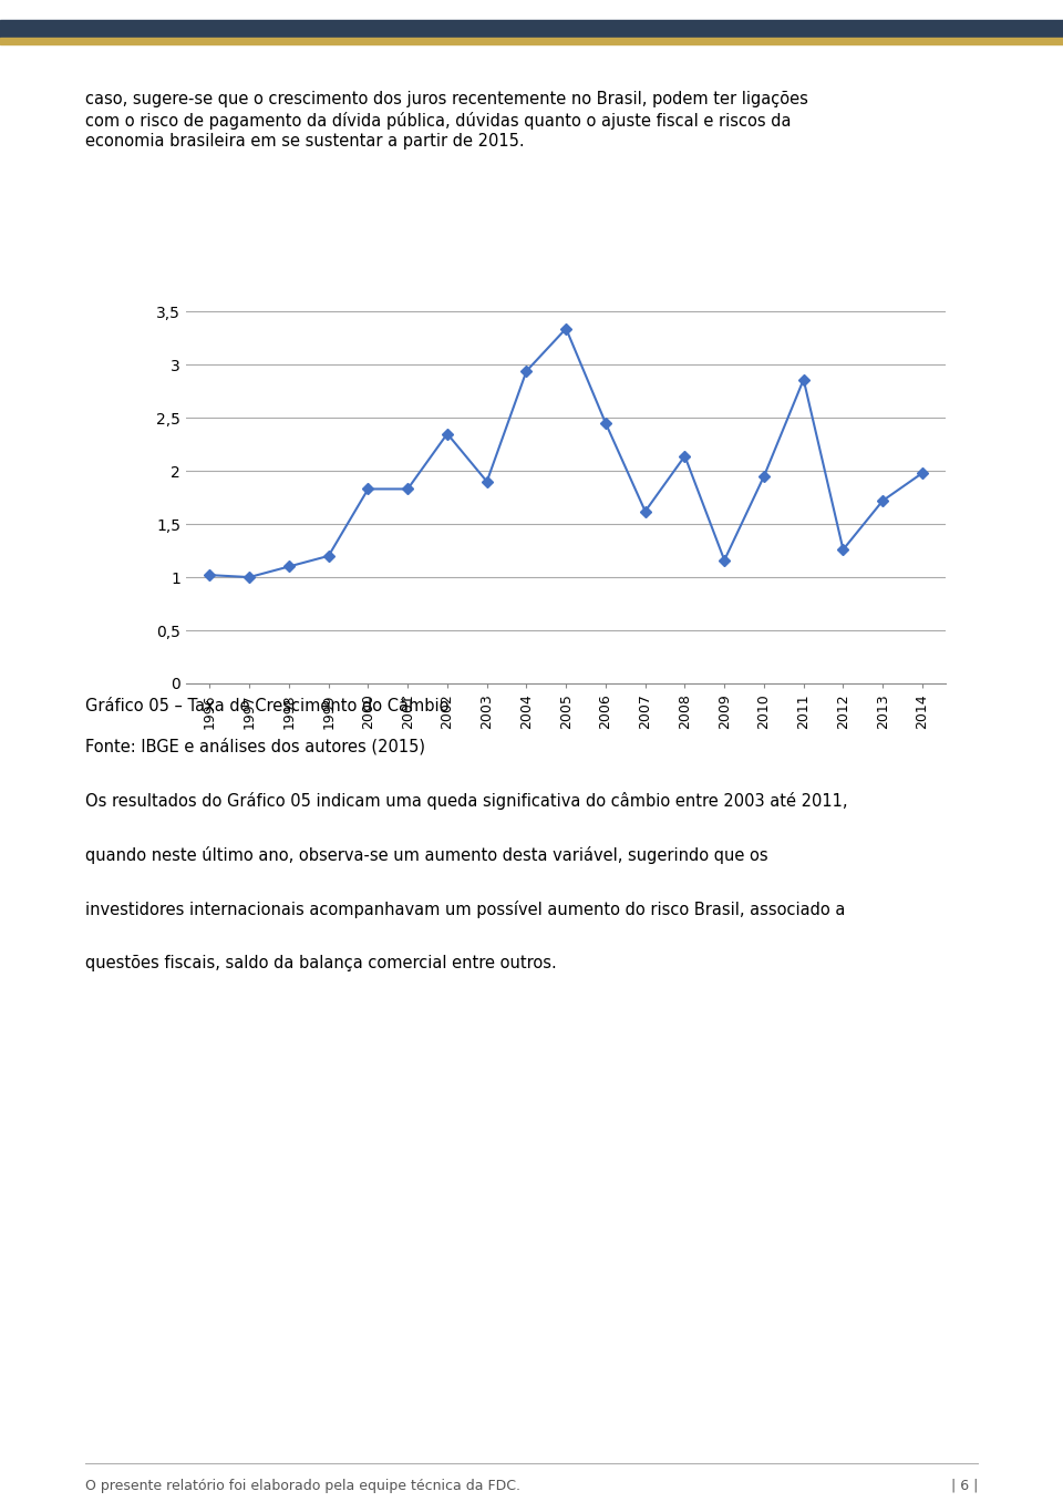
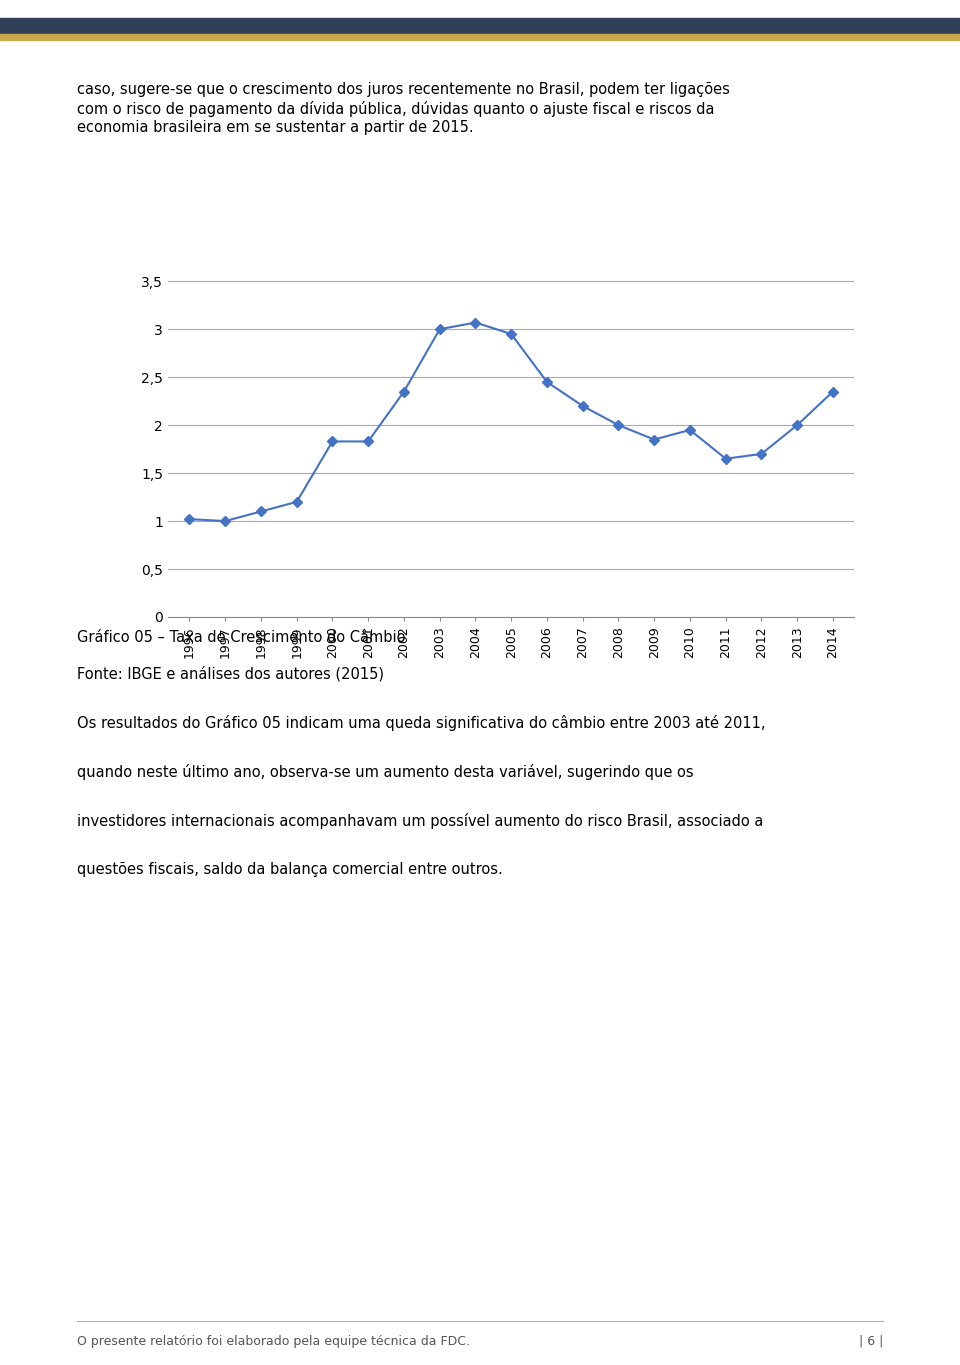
2003: 1,90 -> 3,00
2004: 2,94 -> 3,07
2005: 3,34 -> 2,95
2007: 1,62 -> 2,20
2008: 2,14 -> 2,00
2009: 1,16 -> 1,85
2011: 2,86 -> 1,65
2012: 1,26 -> 1,70
2013: 1,72 -> 2,00
2014: 1,98 -> 2,35
